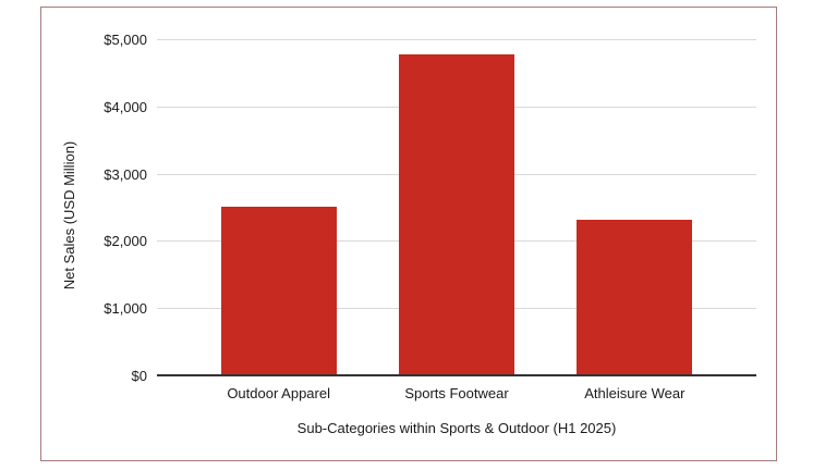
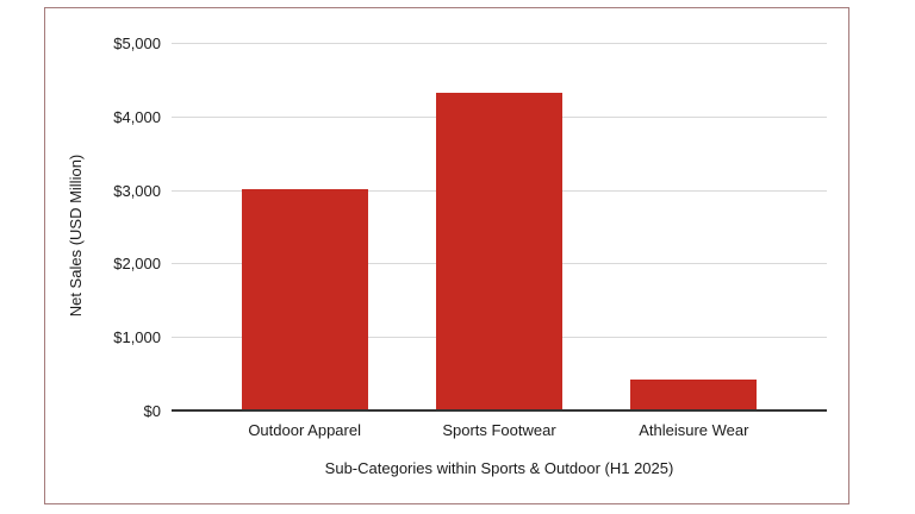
Outdoor Apparel: $2500 -> $3000
Sports Footwear: $4800 -> $4300
Athleisure Wear: $2300 -> $400
